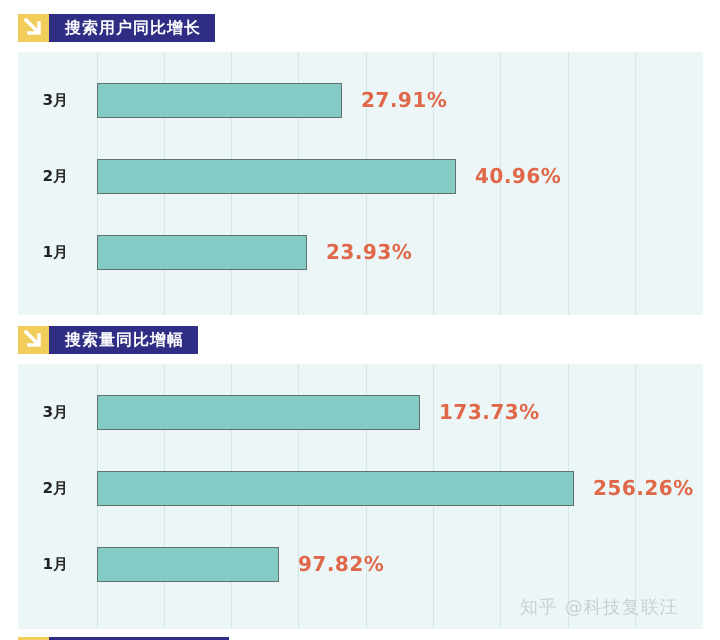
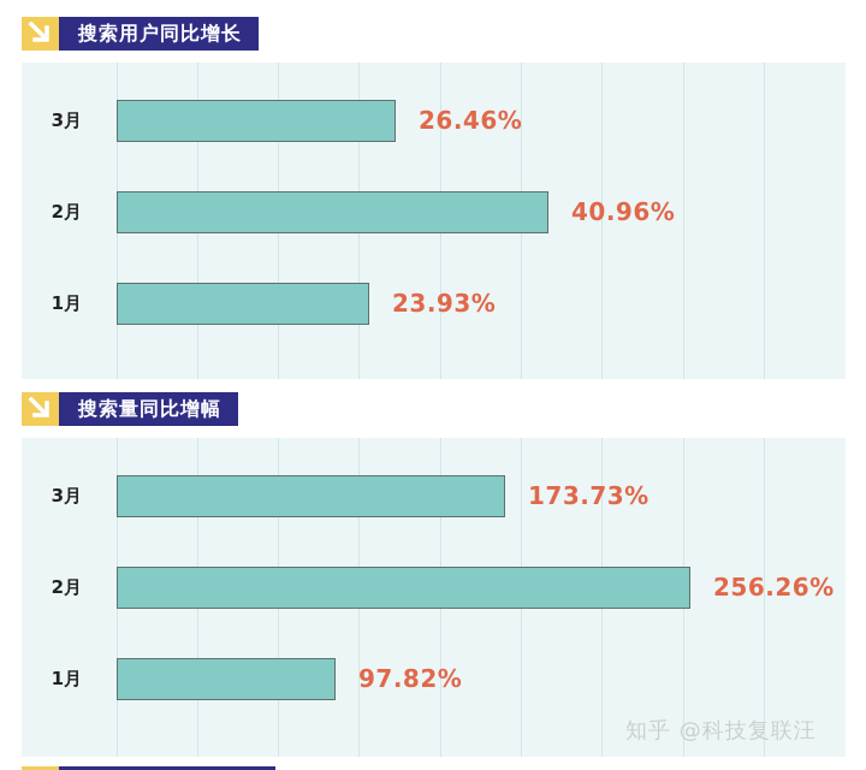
搜索用户同比增长/3月: 27.91% -> 26.46%
